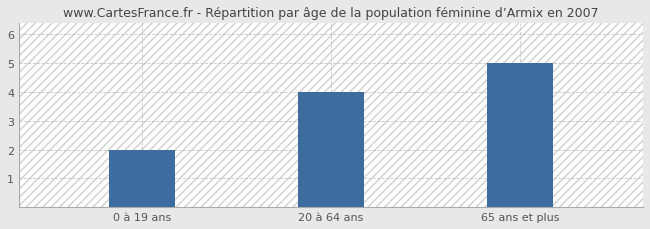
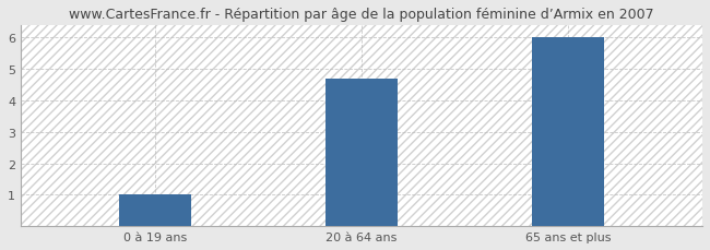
0 à 19 ans: 2.0 -> 1.0
20 à 64 ans: 4.0 -> 4.7
65 ans et plus: 5.0 -> 6.0
